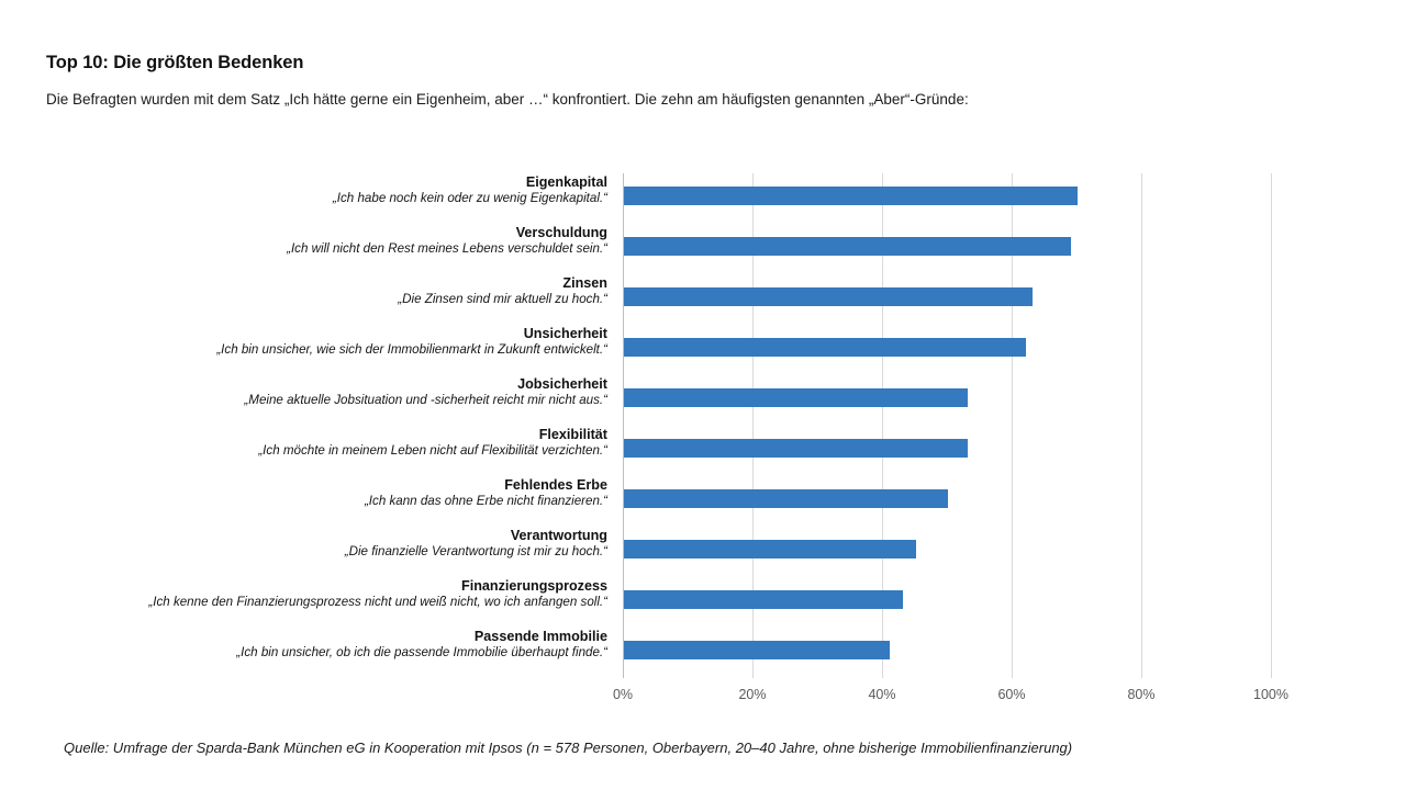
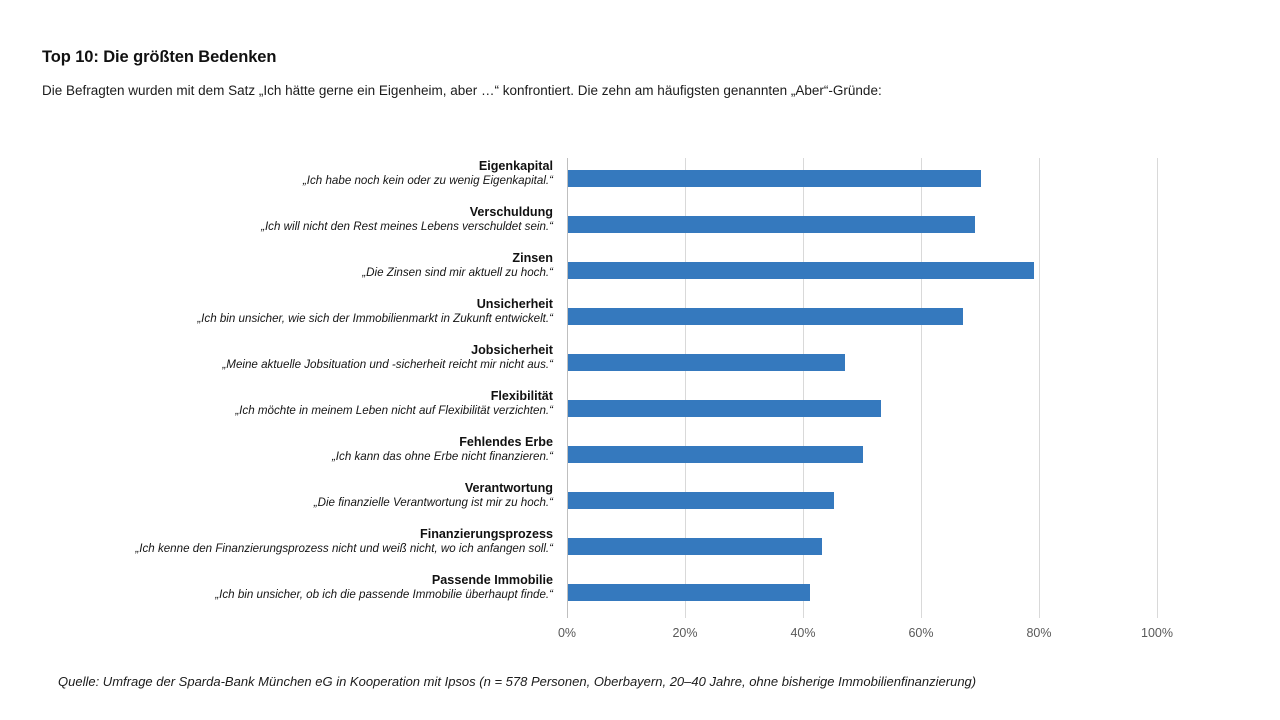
Zinsen: 63% -> 79%
Unsicherheit: 62% -> 67%
Jobsicherheit: 53% -> 47%
